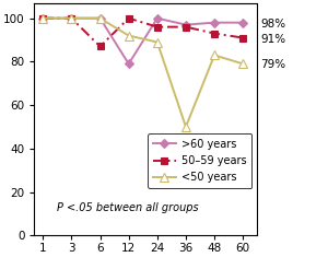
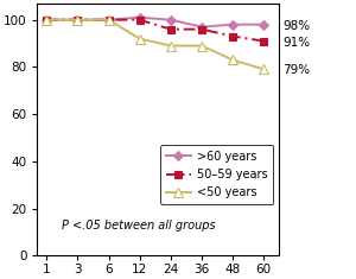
50–59 years/6: 87 -> 100
>60 years/12: 79 -> 101
<50 years/36: 50 -> 89
